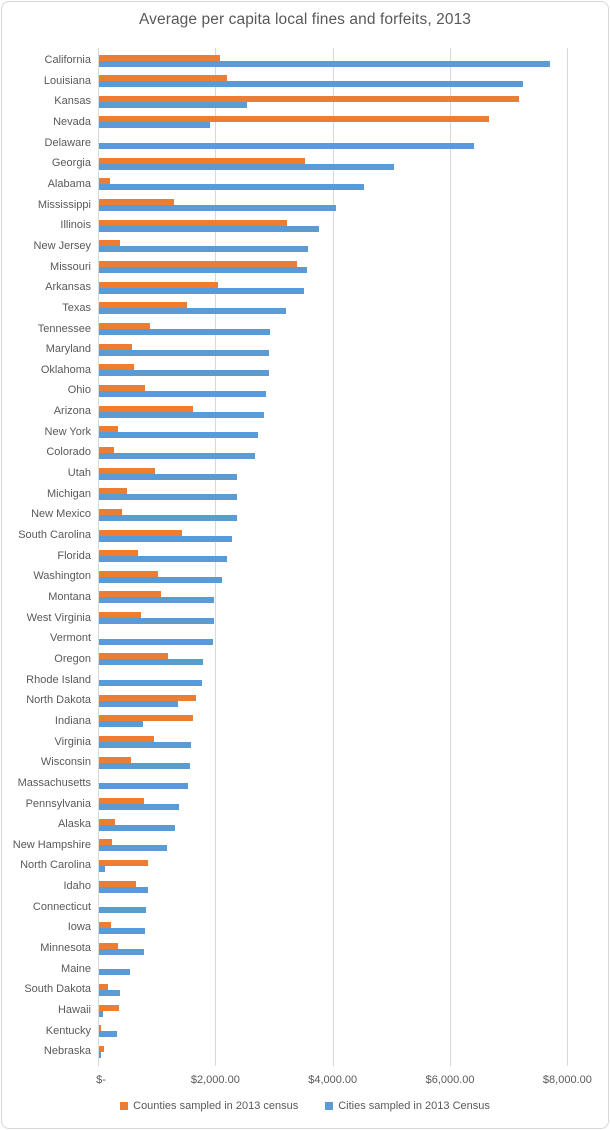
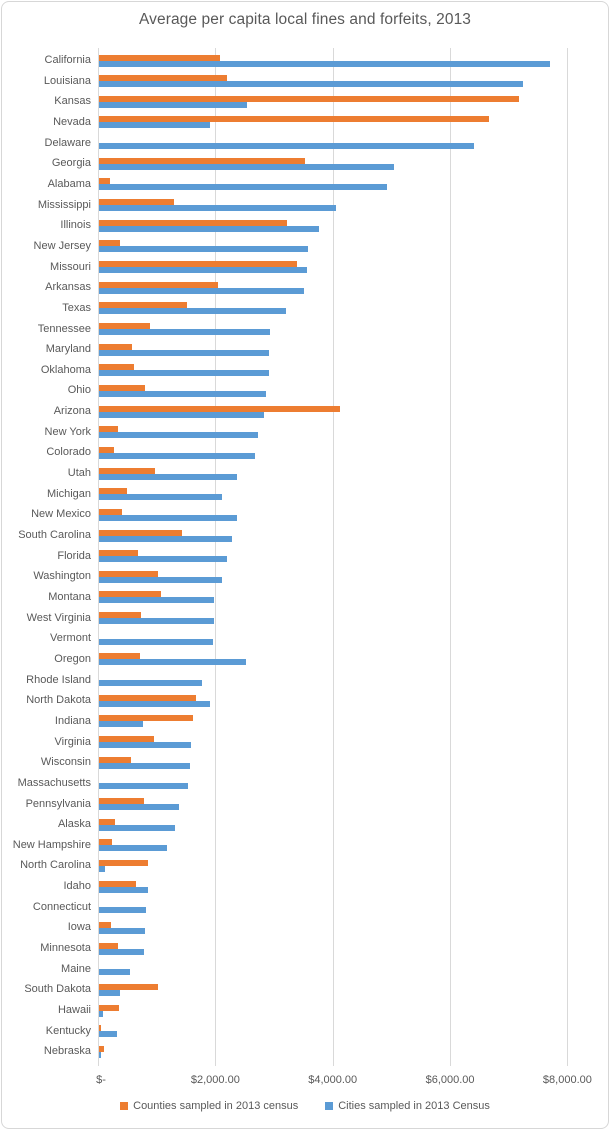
Cities sampled in 2013 Census/Alabama: $4500 -> $4900
Counties sampled in 2013 census/Arizona: $1600 -> $4100
Cities sampled in 2013 Census/Michigan: $2400 -> $2100
Counties sampled in 2013 census/Oregon: $1200 -> $700
Cities sampled in 2013 Census/Oregon: $1800 -> $2500
Cities sampled in 2013 Census/North Dakota: $1400 -> $1900
Counties sampled in 2013 census/South Dakota: $200 -> $1000
